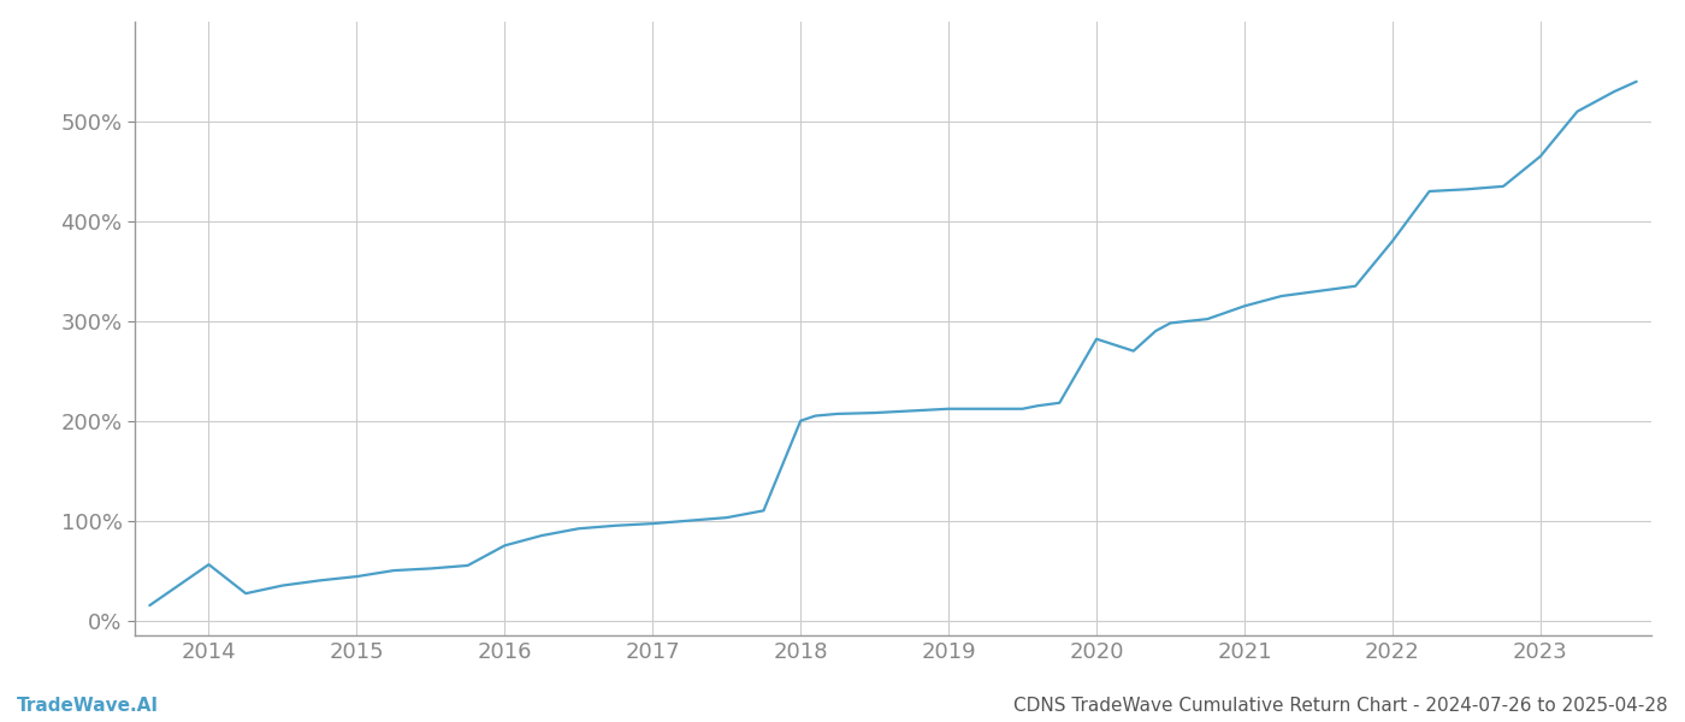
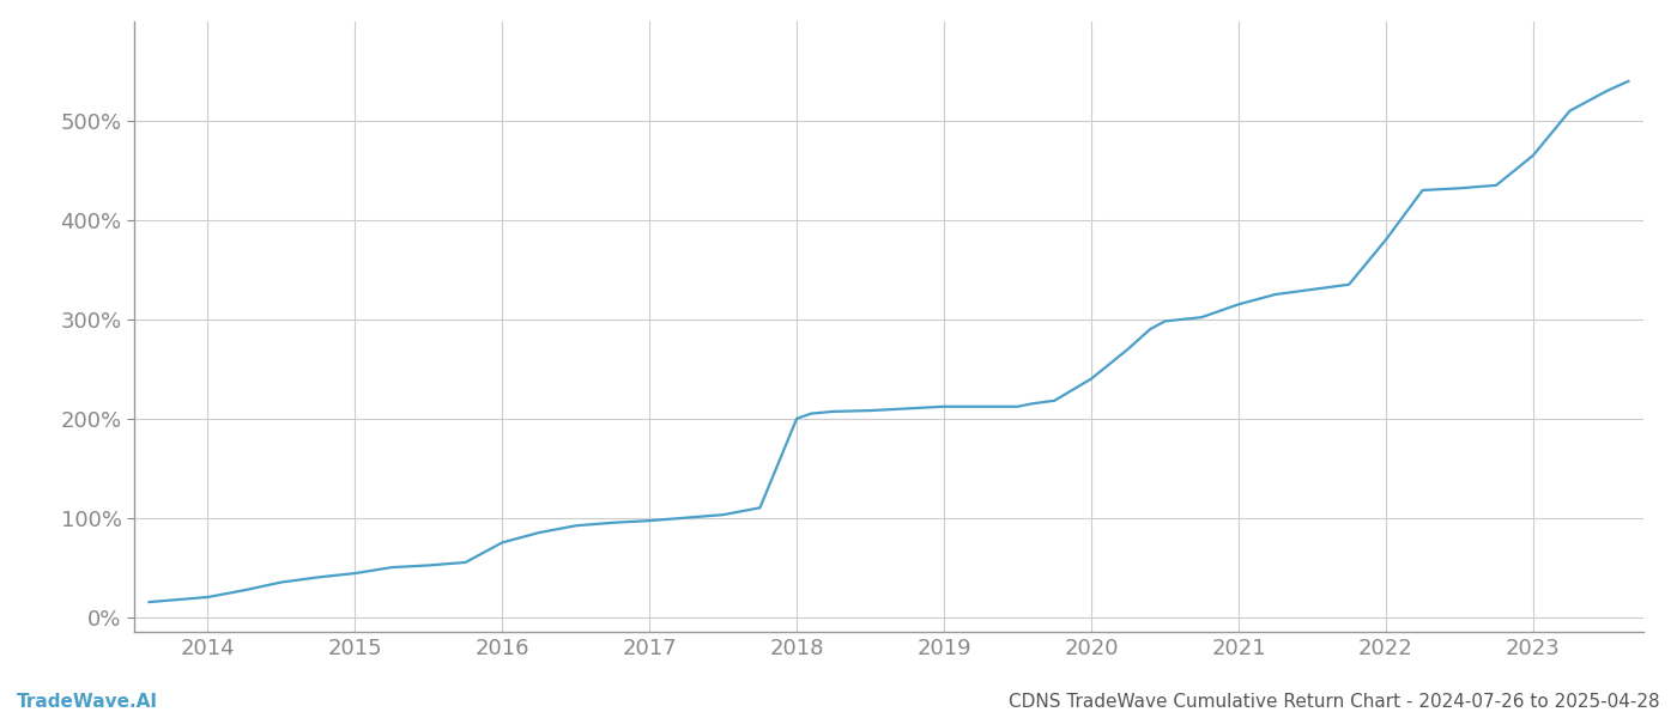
2014: 56% -> 20%
2020: 282% -> 240%
